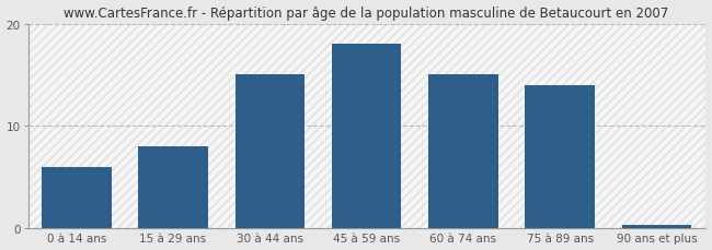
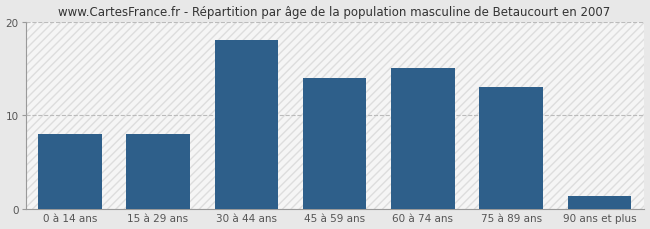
0 à 14 ans: 6.0 -> 8.0
30 à 44 ans: 15.0 -> 18.0
45 à 59 ans: 18.0 -> 14.0
75 à 89 ans: 14.0 -> 13.0
90 ans et plus: 0.3 -> 1.4
